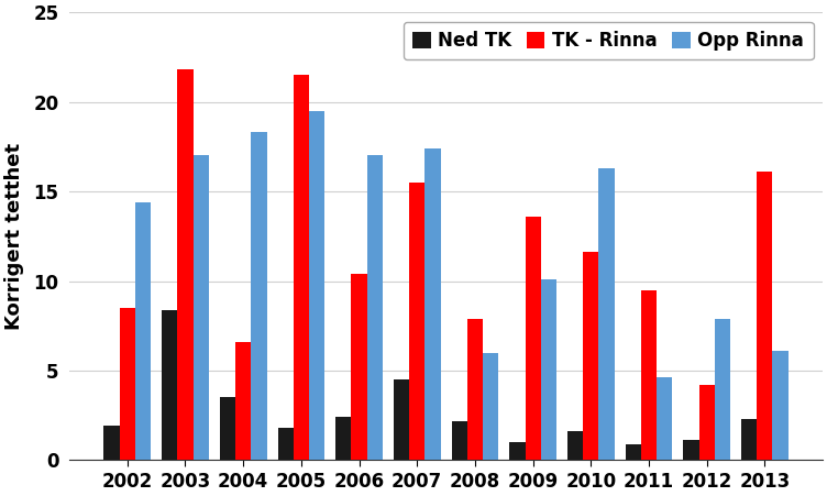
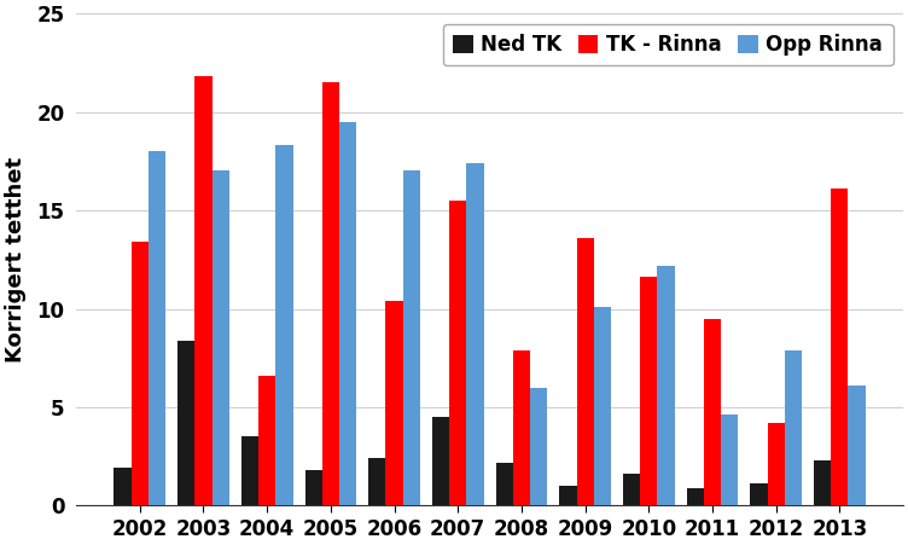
TK - Rinna/2002: 8.5 -> 13.4
Opp Rinna/2002: 14.4 -> 18.0
Opp Rinna/2010: 16.3 -> 12.2
